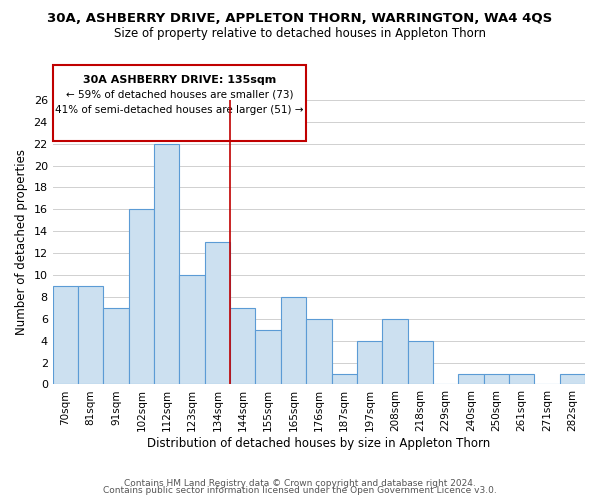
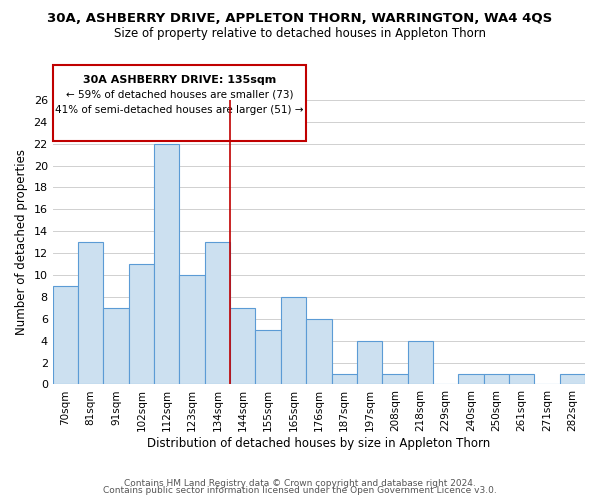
81sqm: 9 -> 13
102sqm: 16 -> 11
208sqm: 6 -> 1
